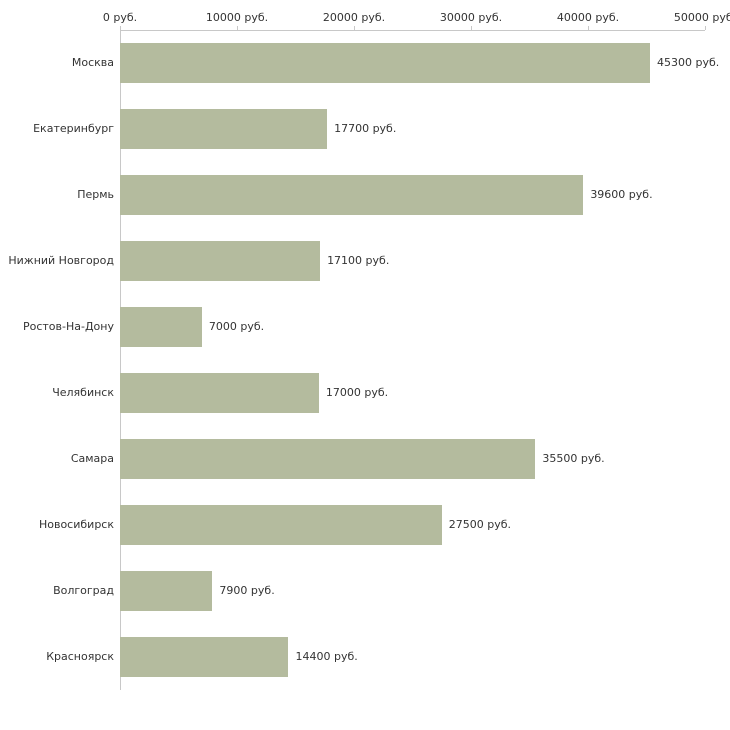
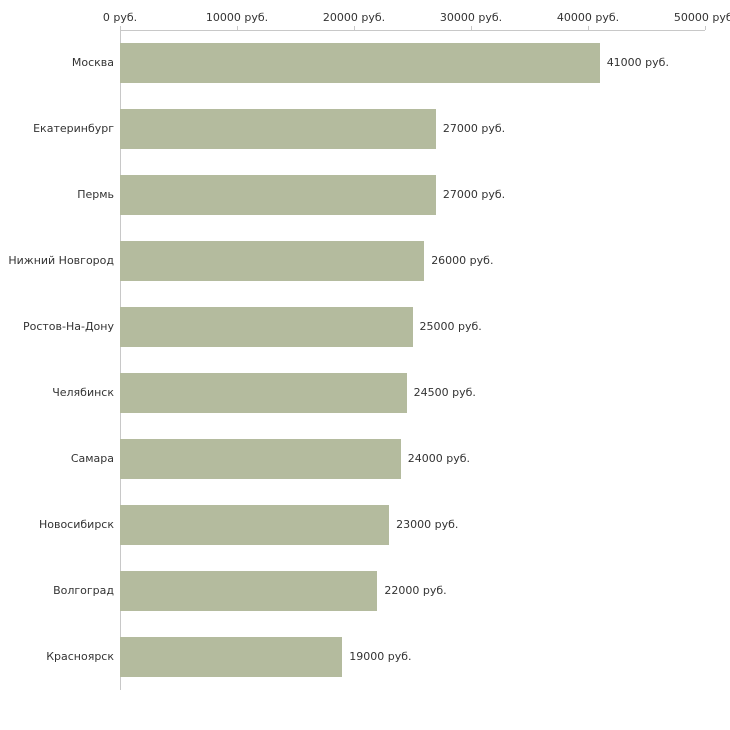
Москва: 45300 -> 41000
Екатеринбург: 17700 -> 27000
Пермь: 39600 -> 27000
Нижний Новгород: 17100 -> 26000
Ростов-На-Дону: 7000 -> 25000
Челябинск: 17000 -> 24500
Самара: 35500 -> 24000
Новосибирск: 27500 -> 23000
Волгоград: 7900 -> 22000
Красноярск: 14400 -> 19000
